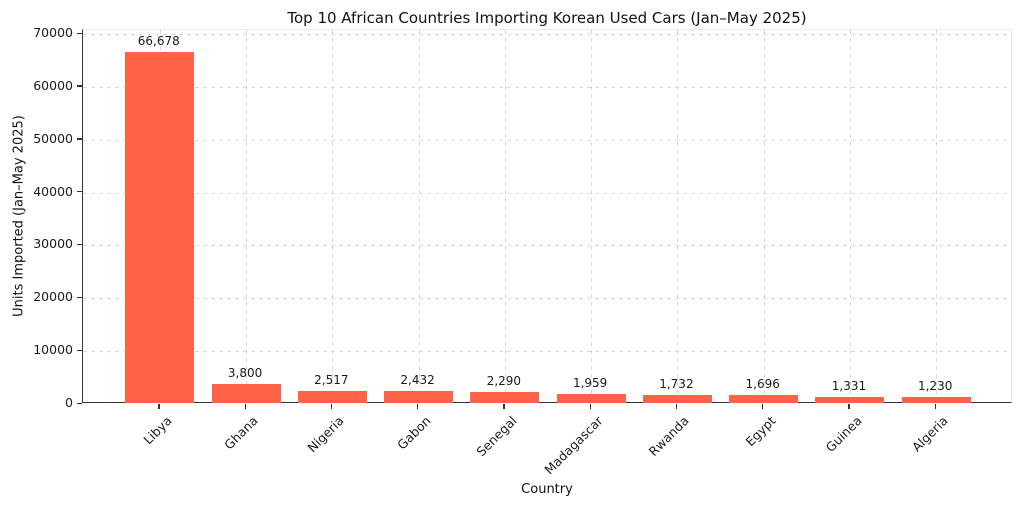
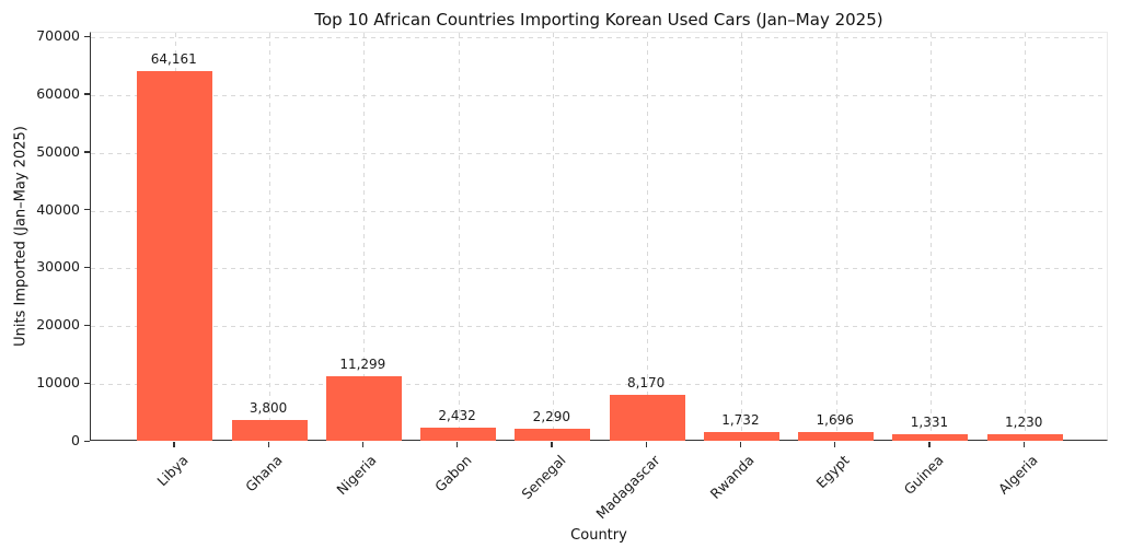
Libya: 66,678 -> 64,161
Nigeria: 2,517 -> 11,299
Madagascar: 1,959 -> 8,170
